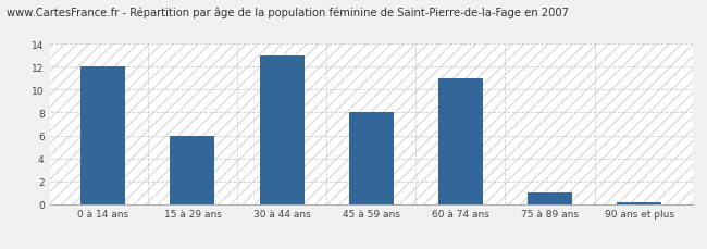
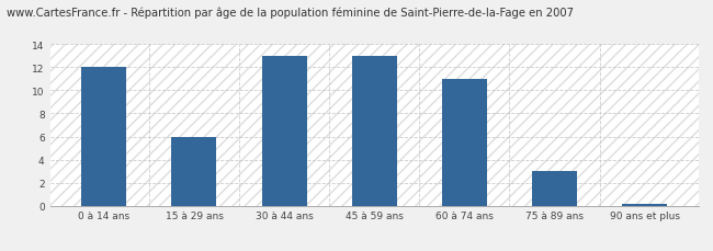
45 à 59 ans: 8.0 -> 13.0
75 à 89 ans: 1.0 -> 3.0
